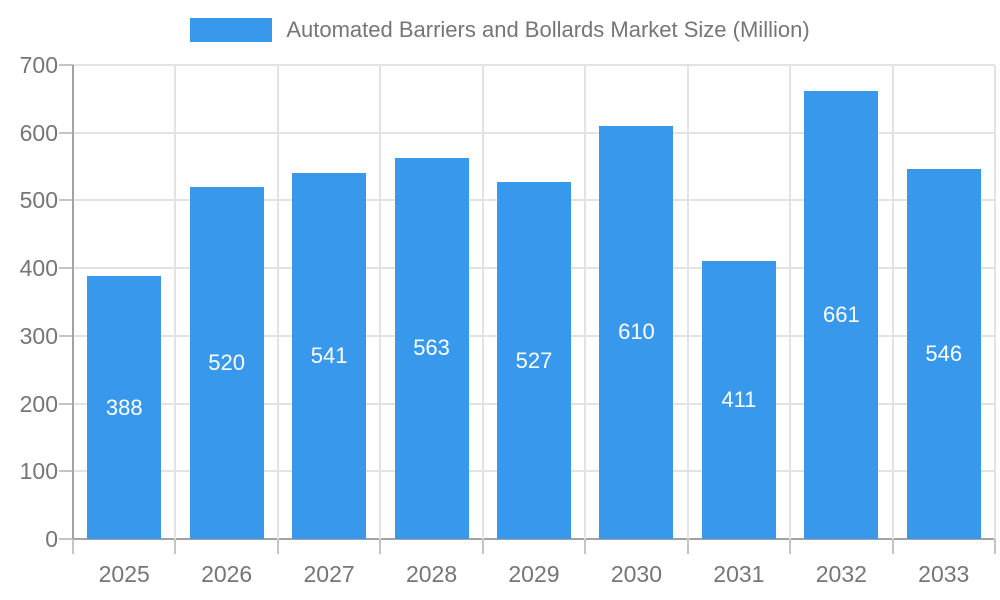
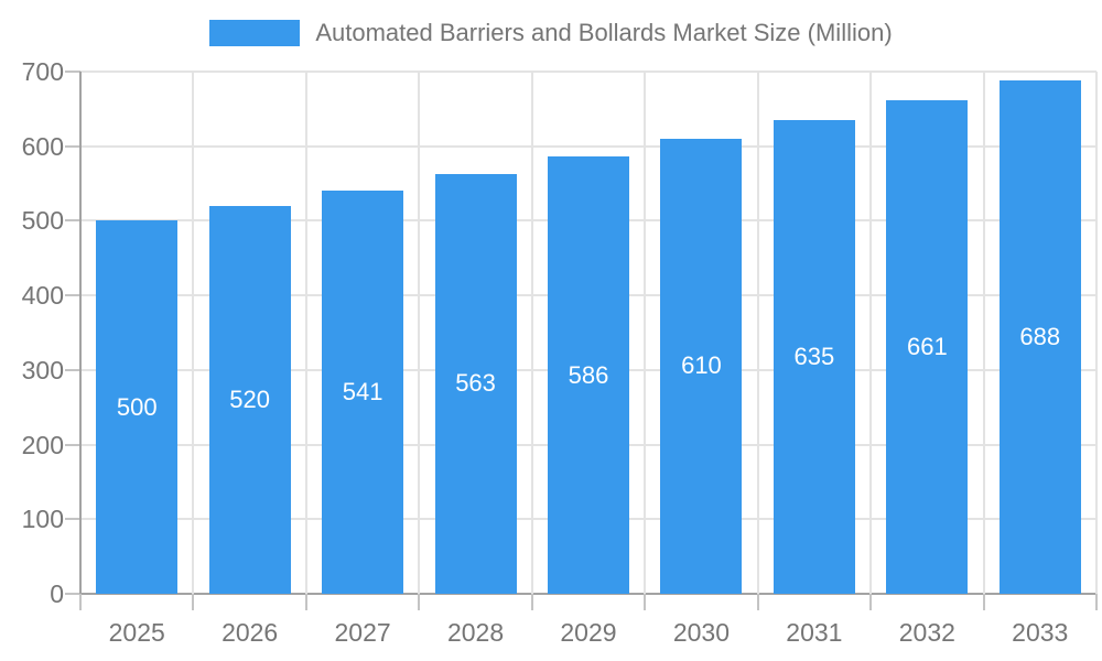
2025: 388 -> 500
2029: 527 -> 586
2031: 411 -> 635
2033: 546 -> 688
